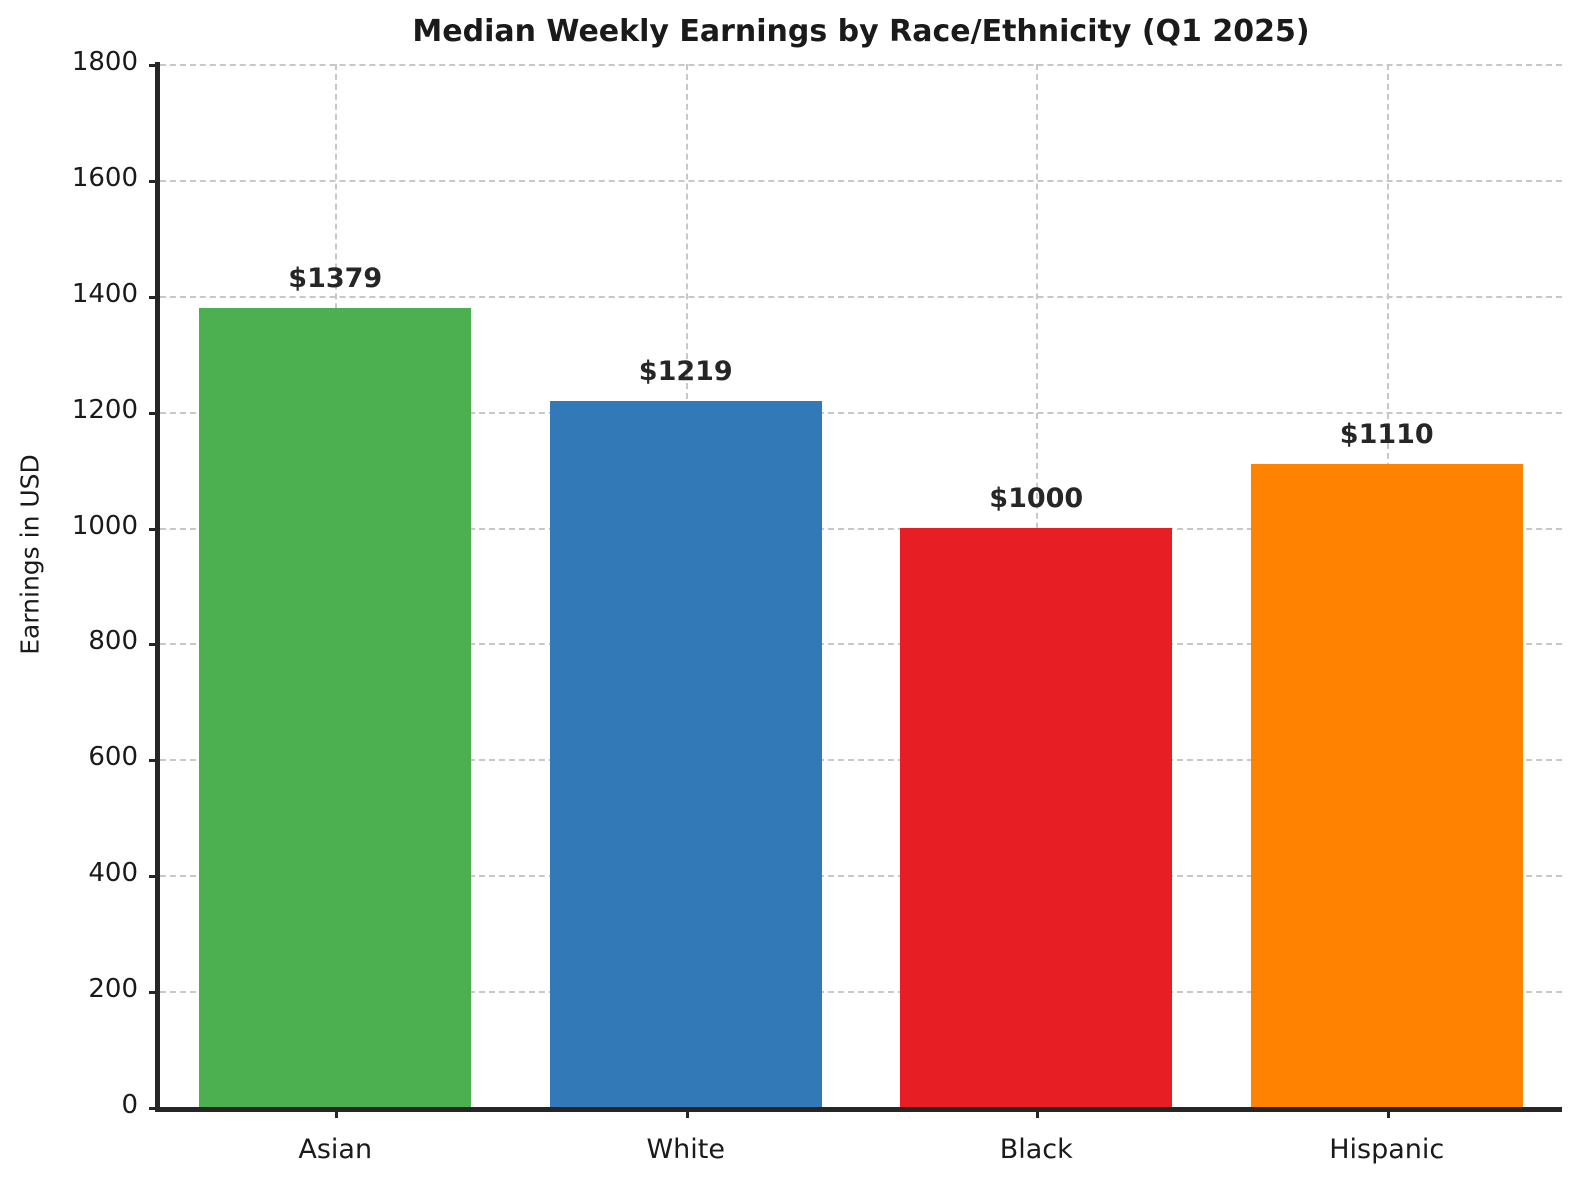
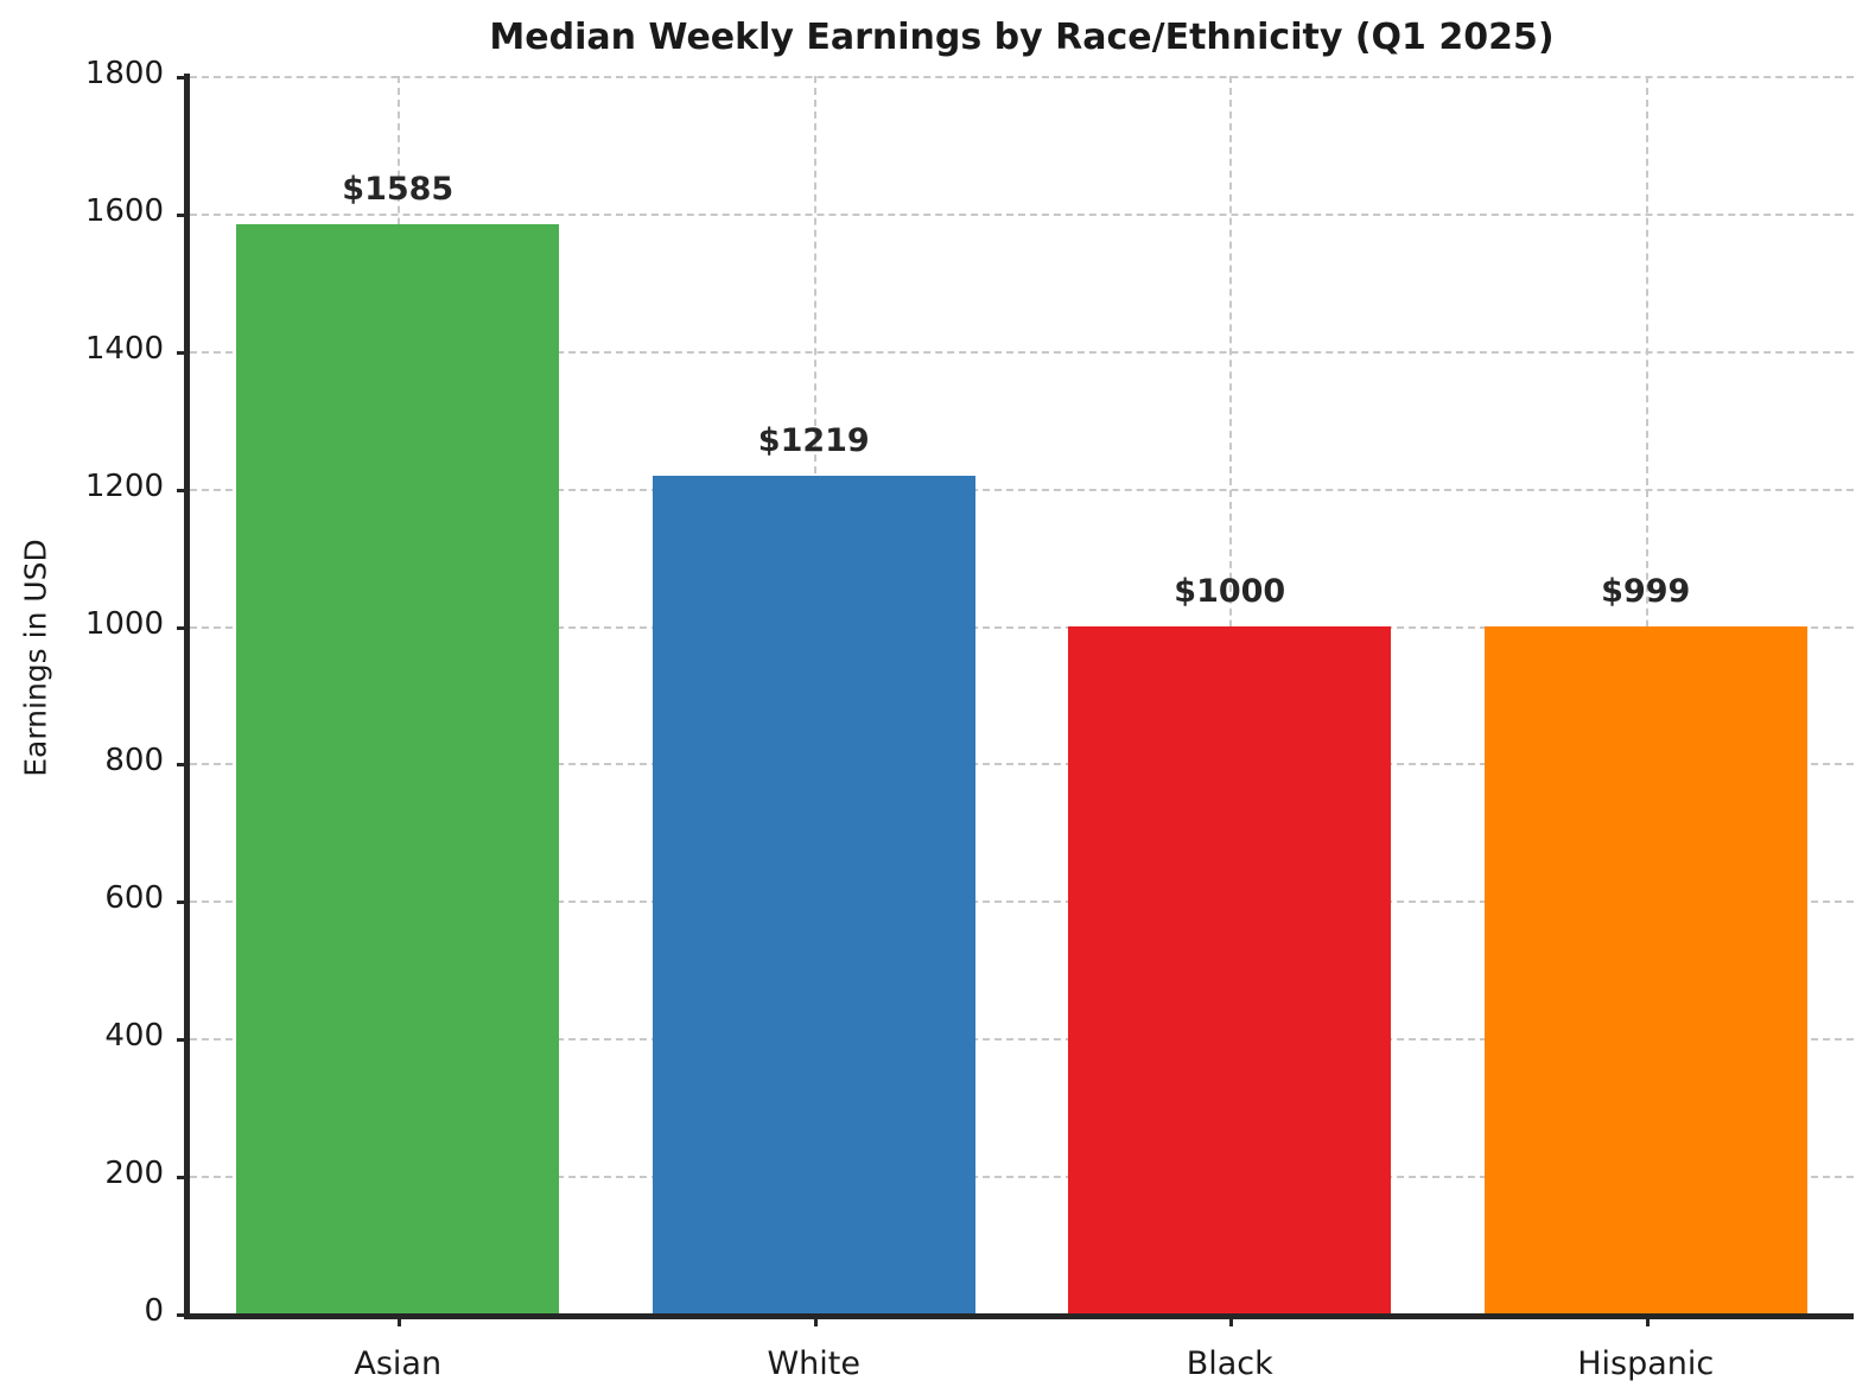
Asian: $1379 -> $1585
Hispanic: $1110 -> $999
